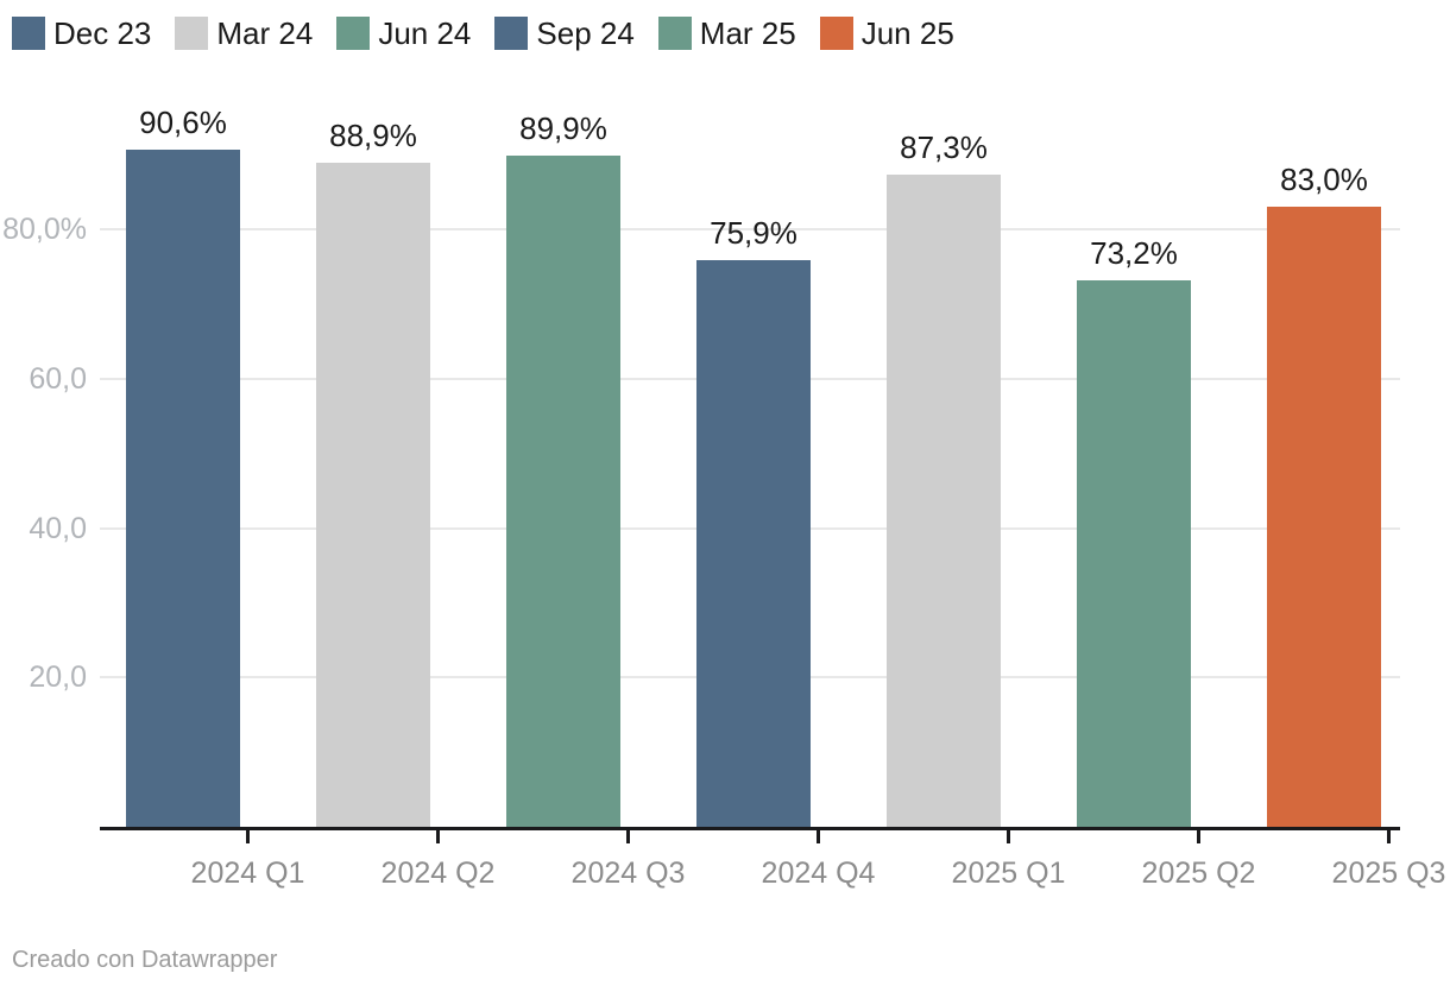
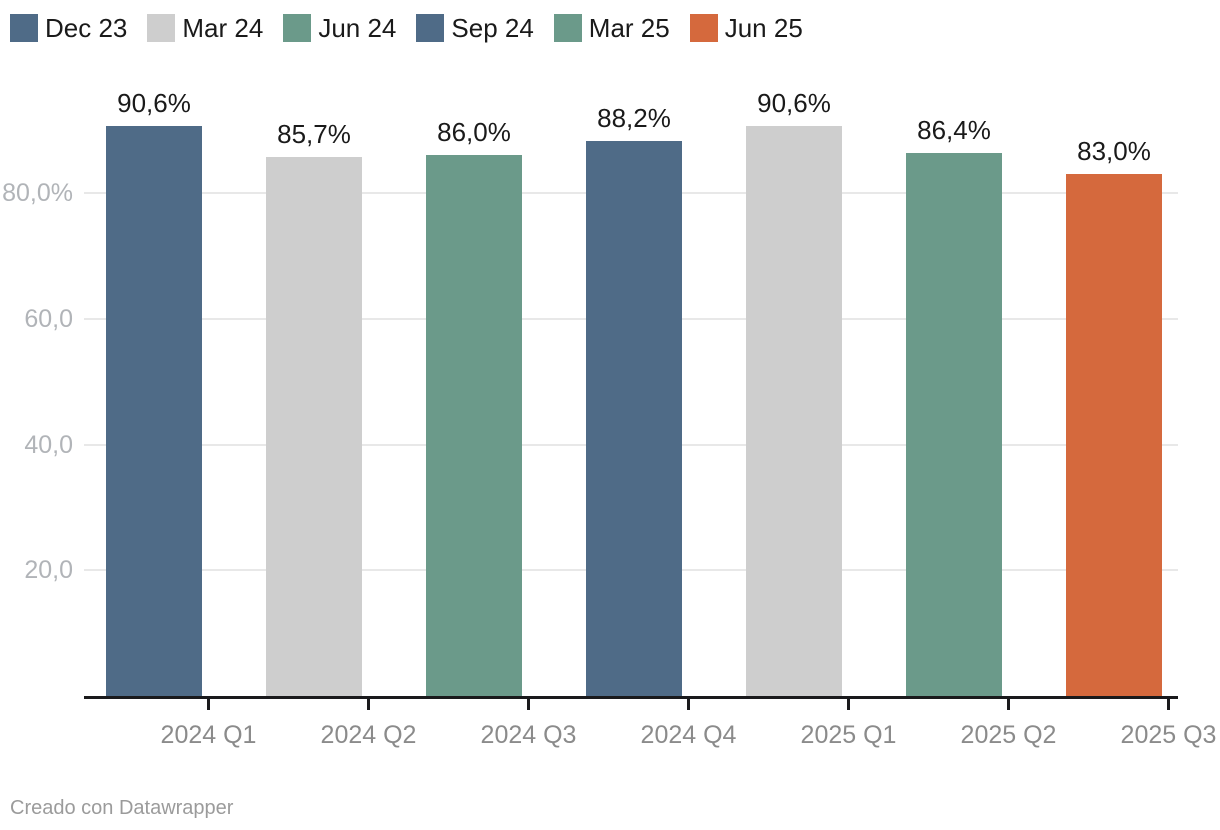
2024 Q2: 88,9% -> 85,7%
2024 Q3: 89,9% -> 86,0%
2024 Q4: 75,9% -> 88,2%
2025 Q1: 87,3% -> 90,6%
2025 Q2: 73,2% -> 86,4%
